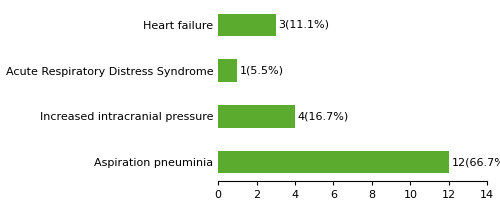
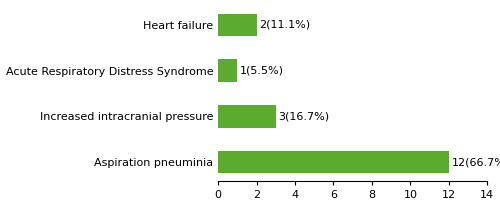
Heart failure: 3 -> 2
Increased intracranial pressure: 4 -> 3
